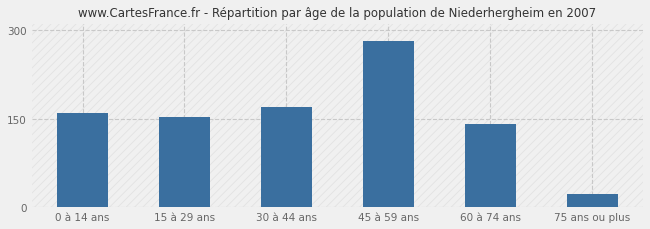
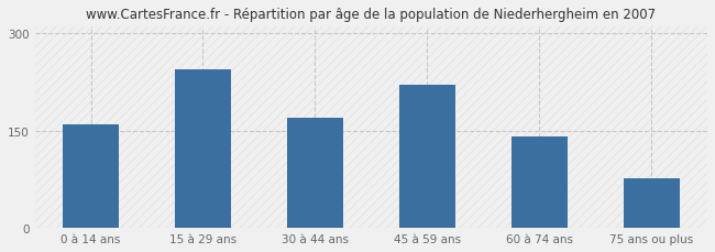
15 à 29 ans: 153 -> 244
45 à 59 ans: 282 -> 220
75 ans ou plus: 22 -> 76
